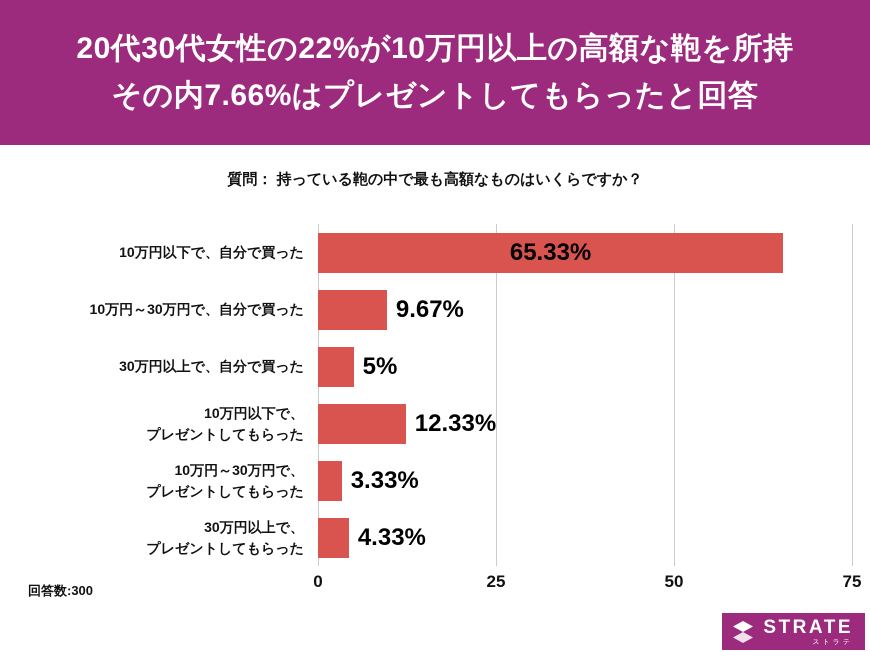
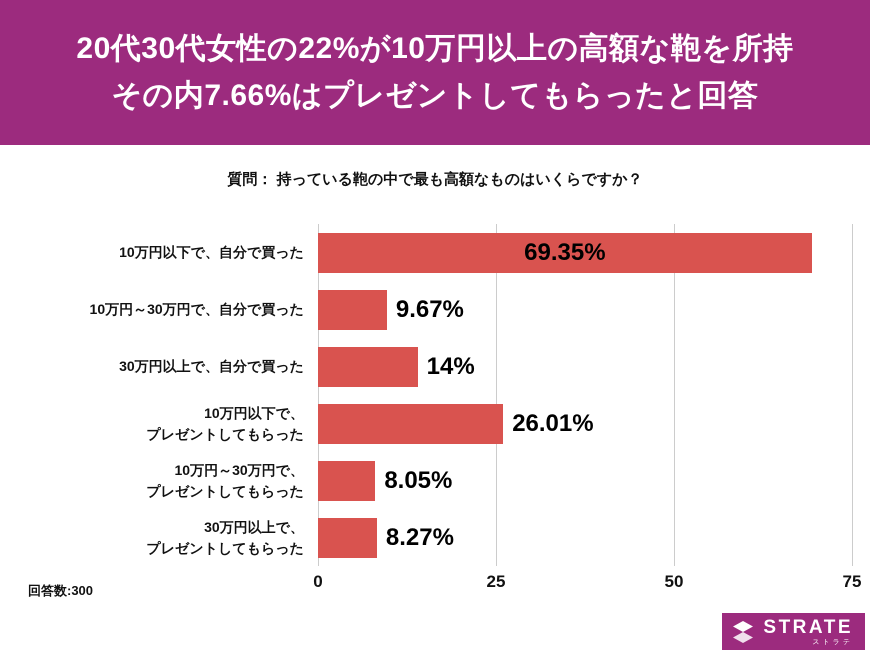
10万円以下で、自分で買った: 65.33% -> 69.35%
30万円以上で、自分で買った: 5% -> 14%
10万円以下で、 プレゼントしてもらった: 12.33% -> 26.01%
10万円～30万円で、 プレゼントしてもらった: 3.33% -> 8.05%
30万円以上で、 プレゼントしてもらった: 4.33% -> 8.27%
